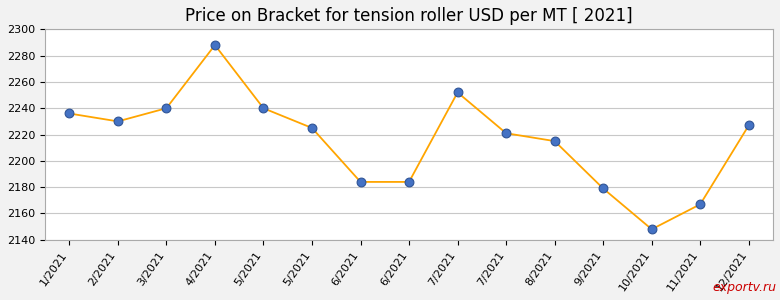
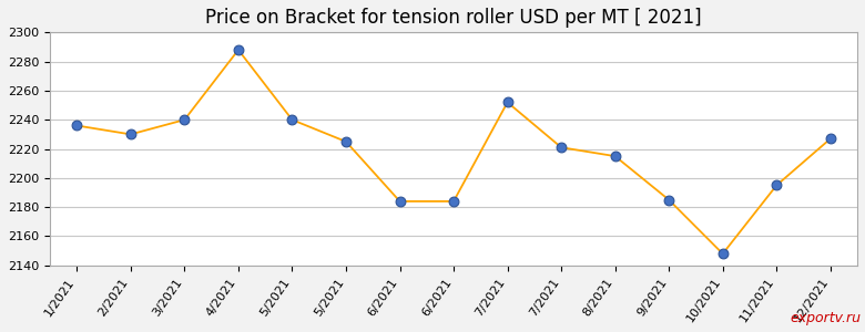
9/2021: 2179 -> 2185
11/2021: 2167 -> 2195
